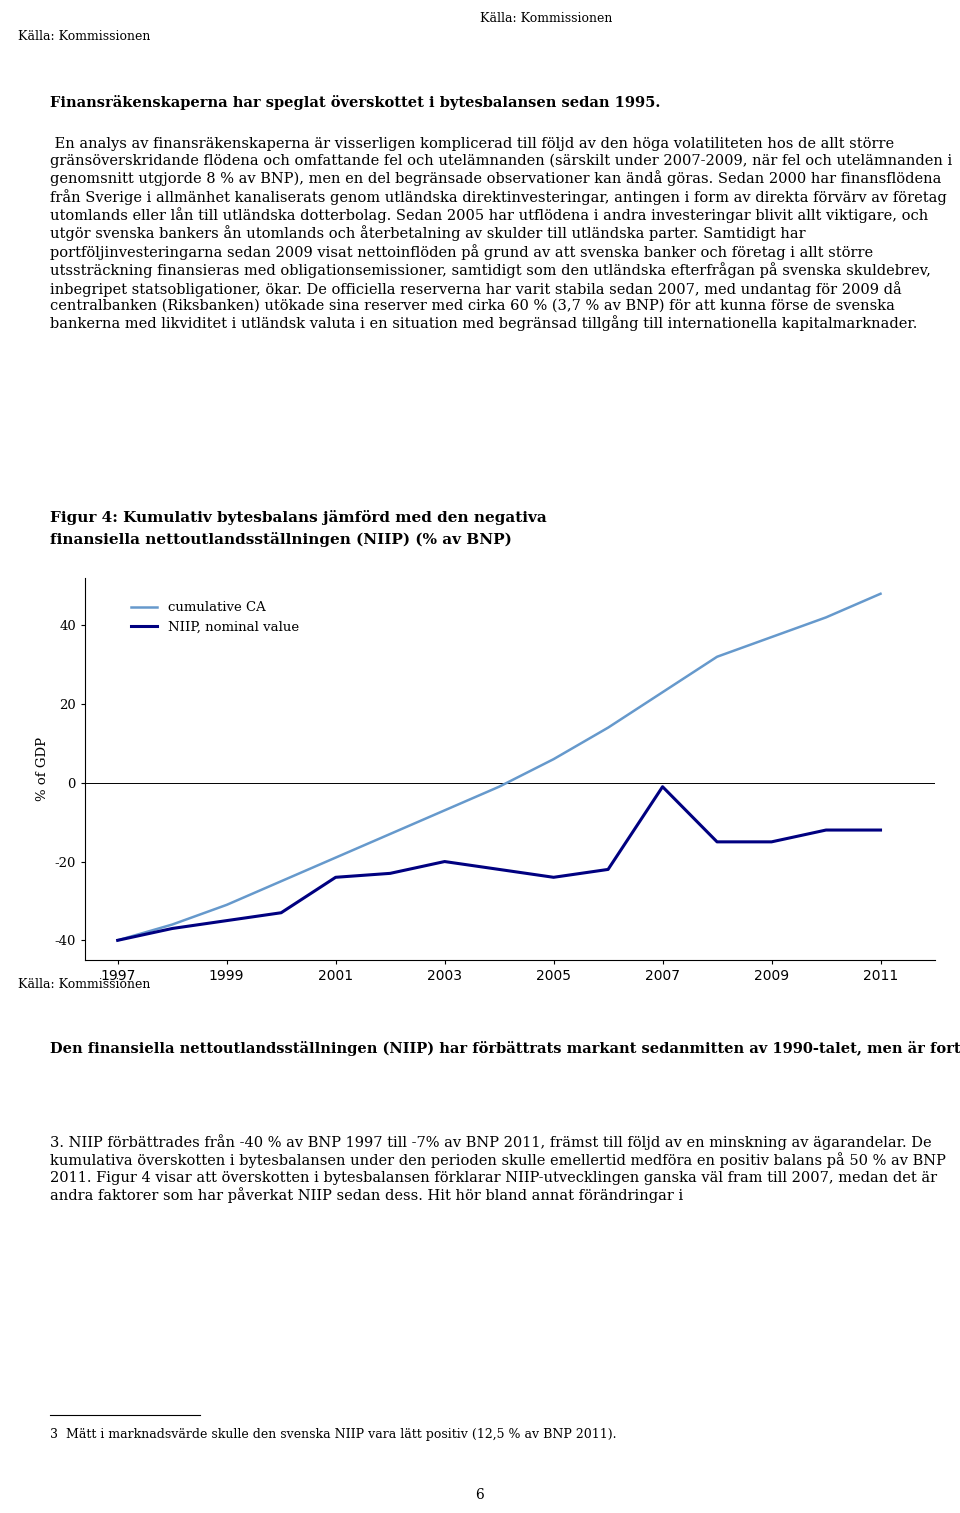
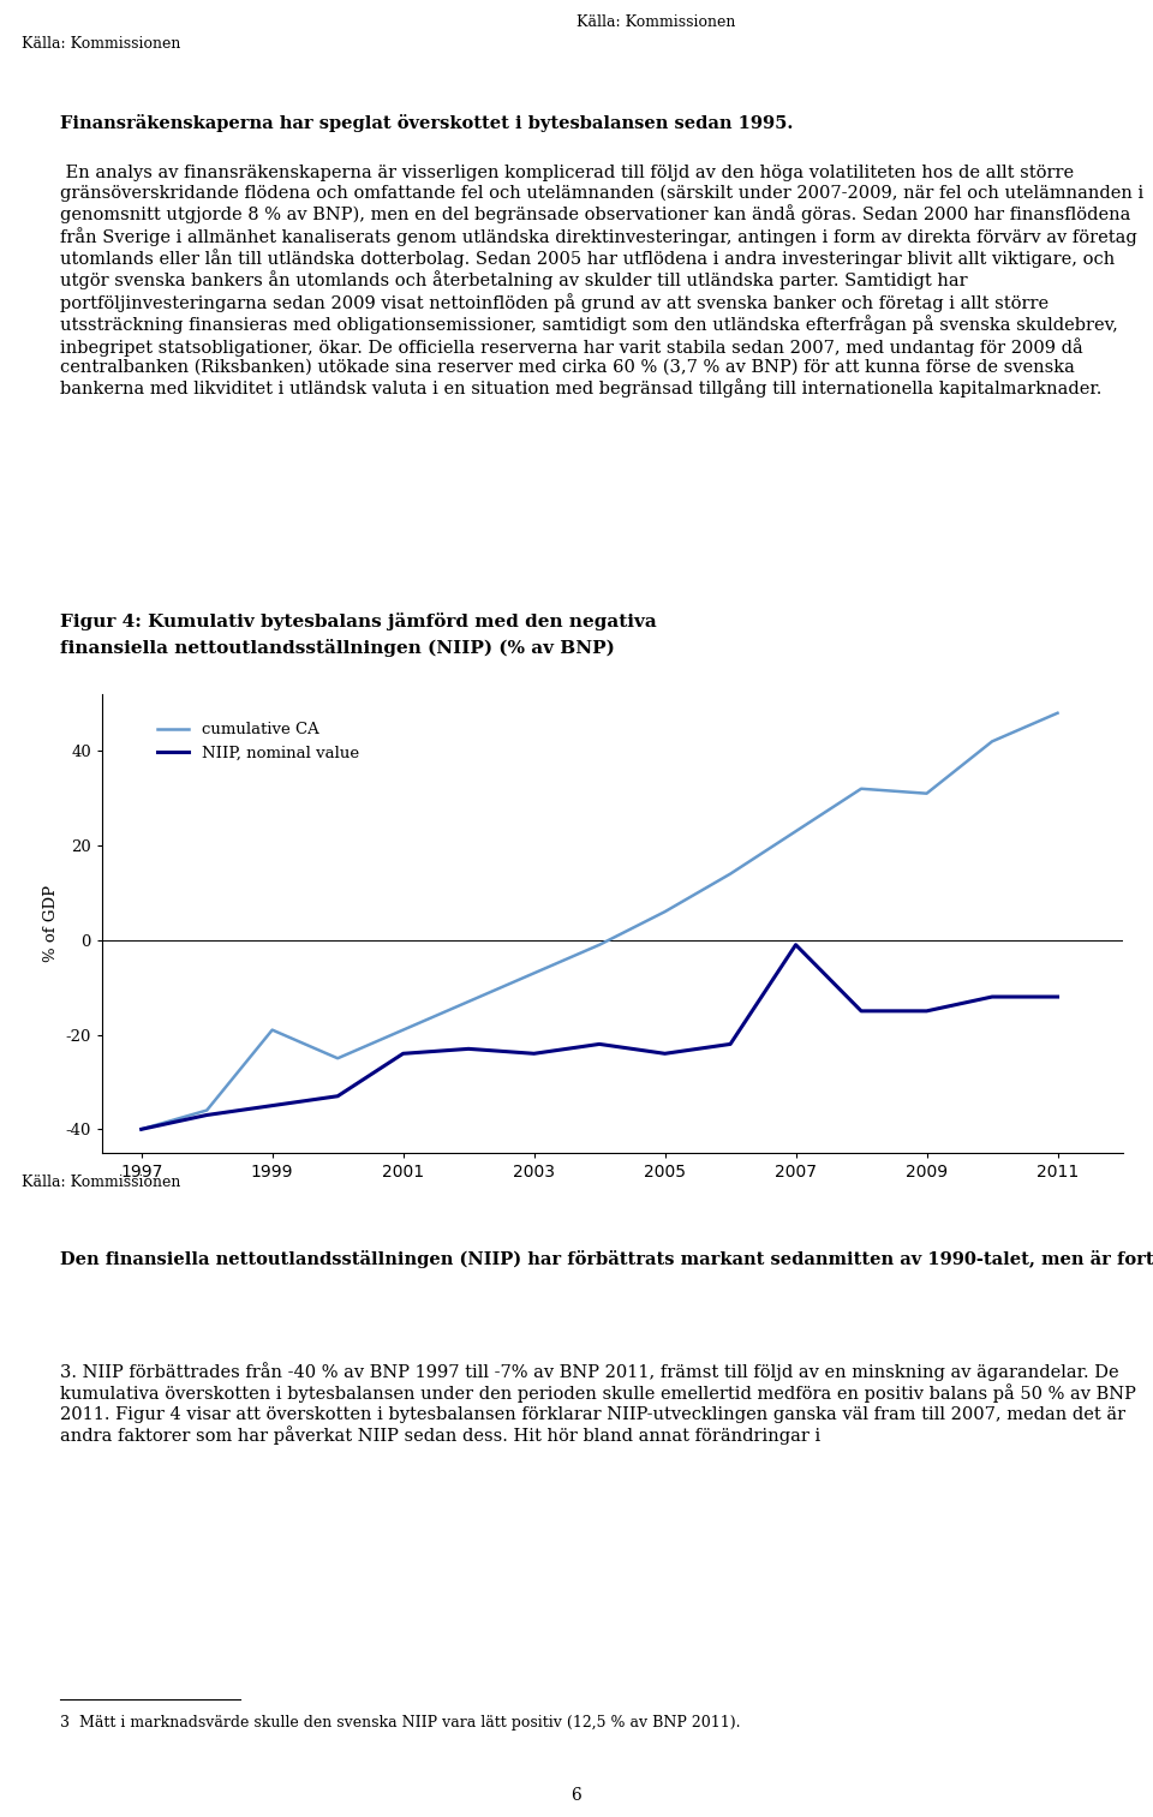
cumulative CA/1999: -31 -> -19
NIIP, nominal value/2003: -20 -> -24
cumulative CA/2009: 37 -> 31
